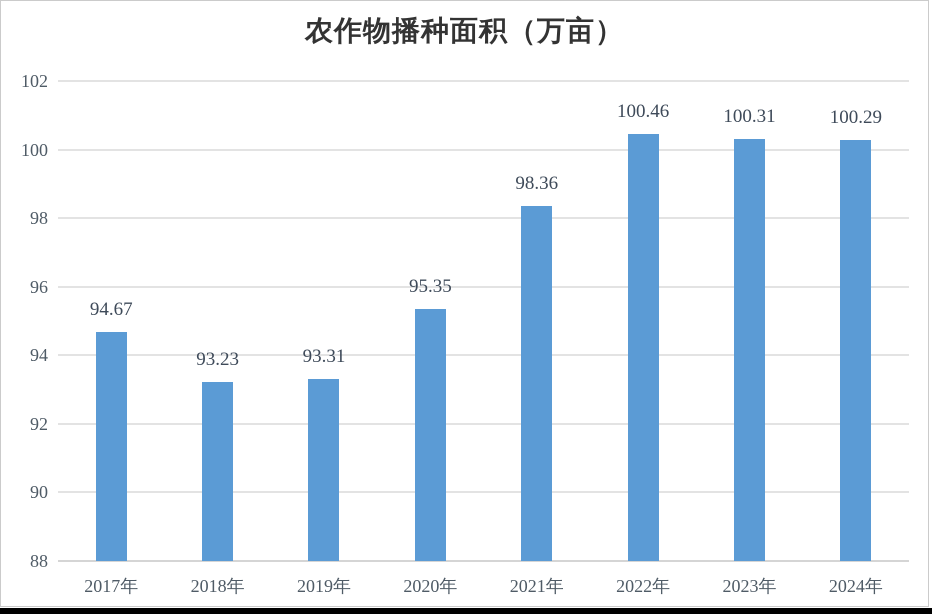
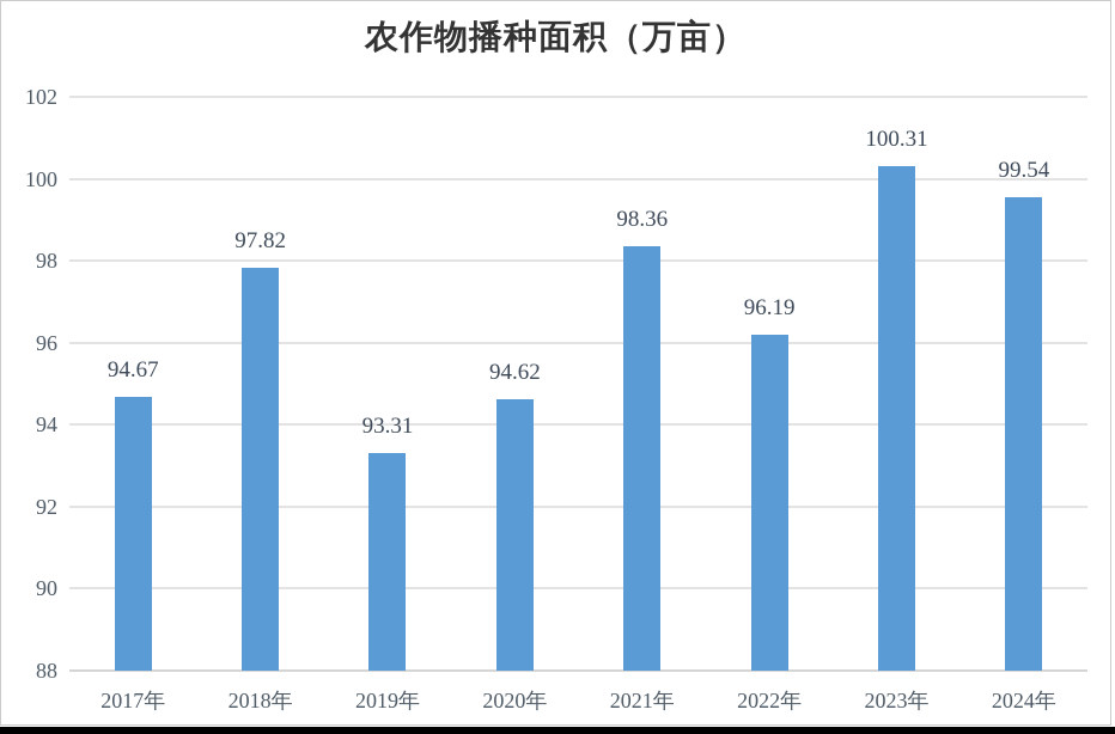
2018年: 93.23 -> 97.82
2020年: 95.35 -> 94.62
2022年: 100.46 -> 96.19
2024年: 100.29 -> 99.54
